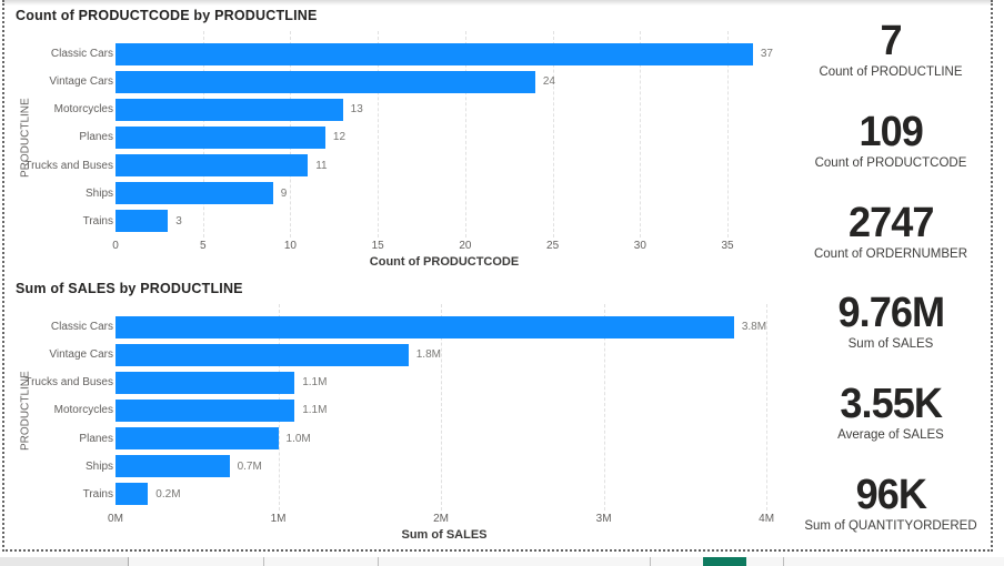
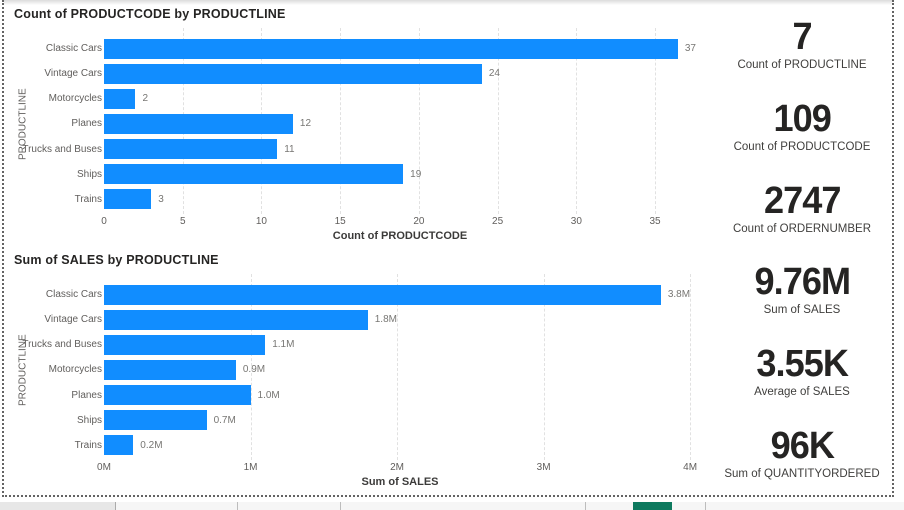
Count of PRODUCTCODE by PRODUCTLINE/Motorcycles: 13 -> 2
Count of PRODUCTCODE by PRODUCTLINE/Ships: 9 -> 19
Sum of SALES by PRODUCTLINE/Motorcycles: 1.1M -> 0.9M
